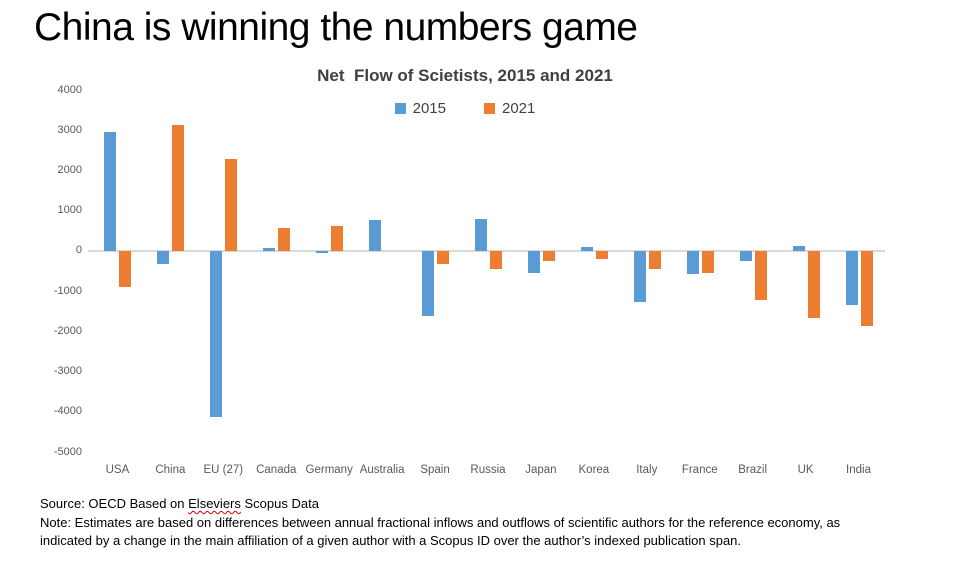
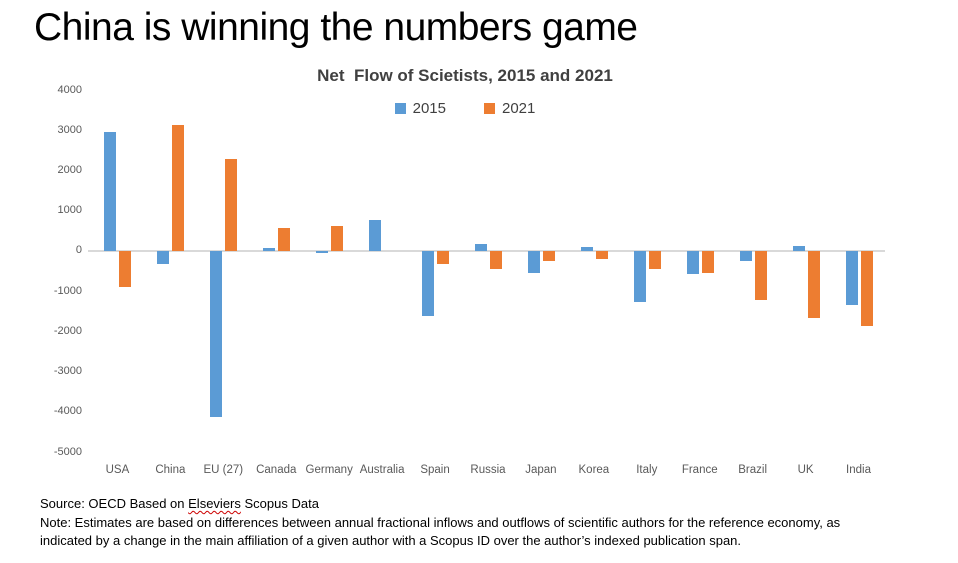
2015/Russia: 800 -> 200
